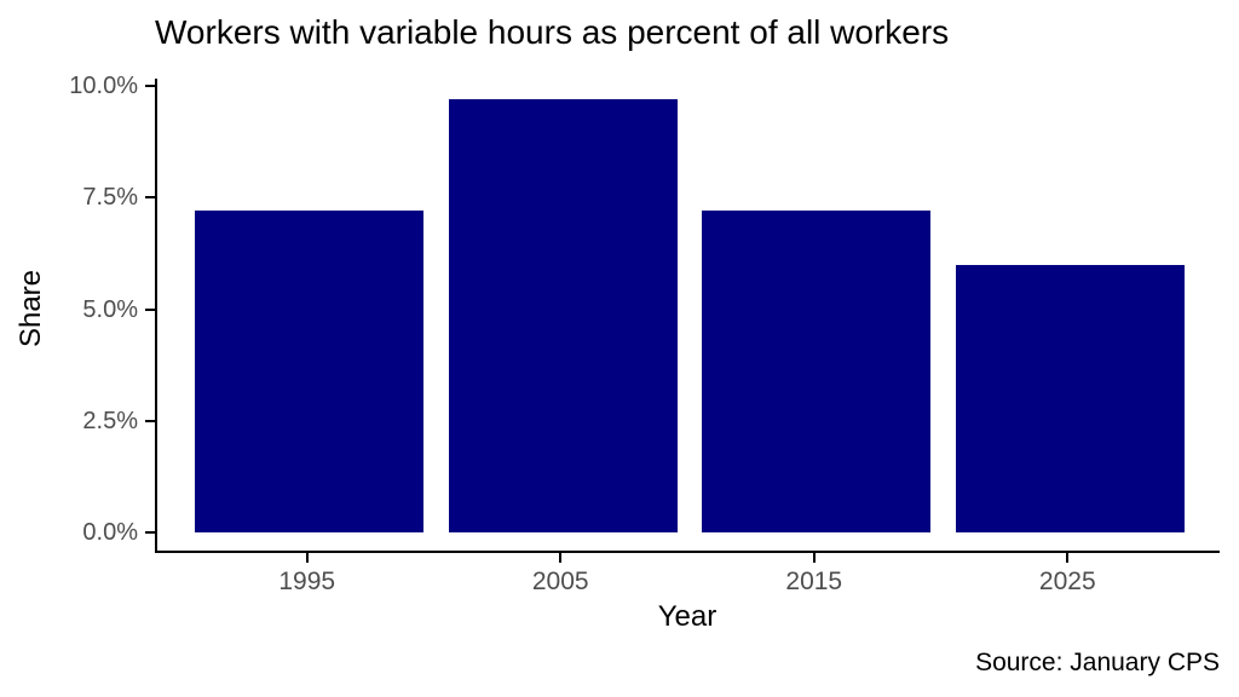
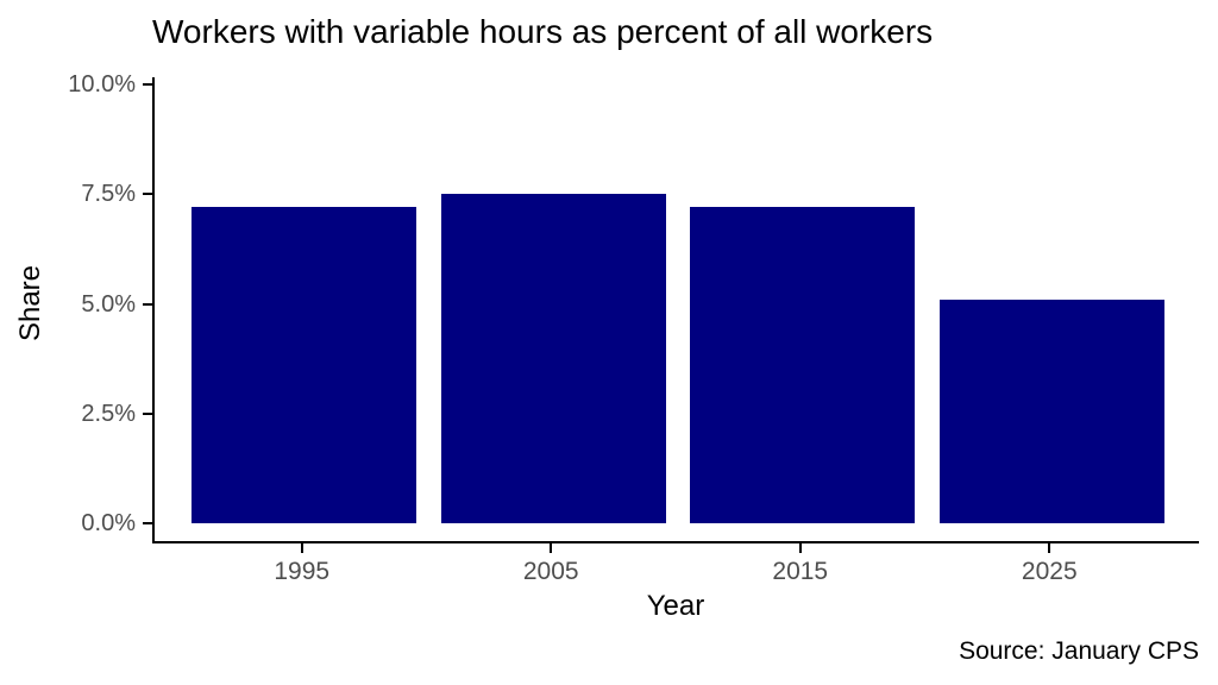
2005: 9.7% -> 7.5%
2025: 6.0% -> 5.1%
